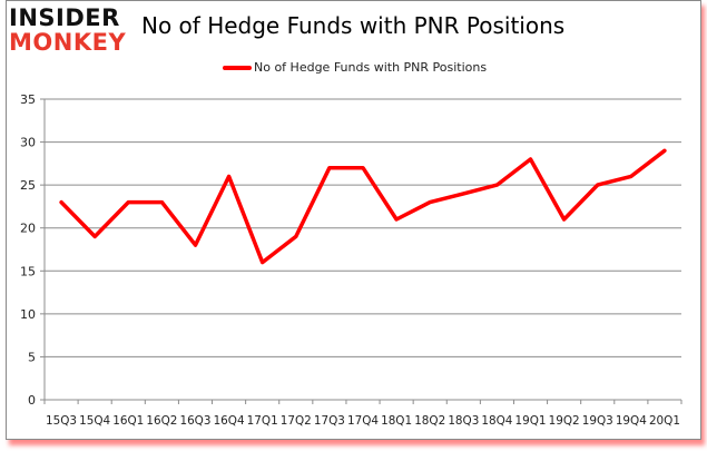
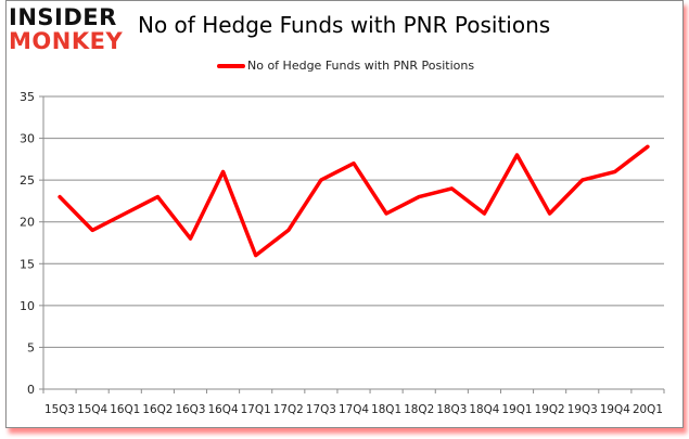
16Q1: 23 -> 21
17Q3: 27 -> 25
18Q4: 25 -> 21
